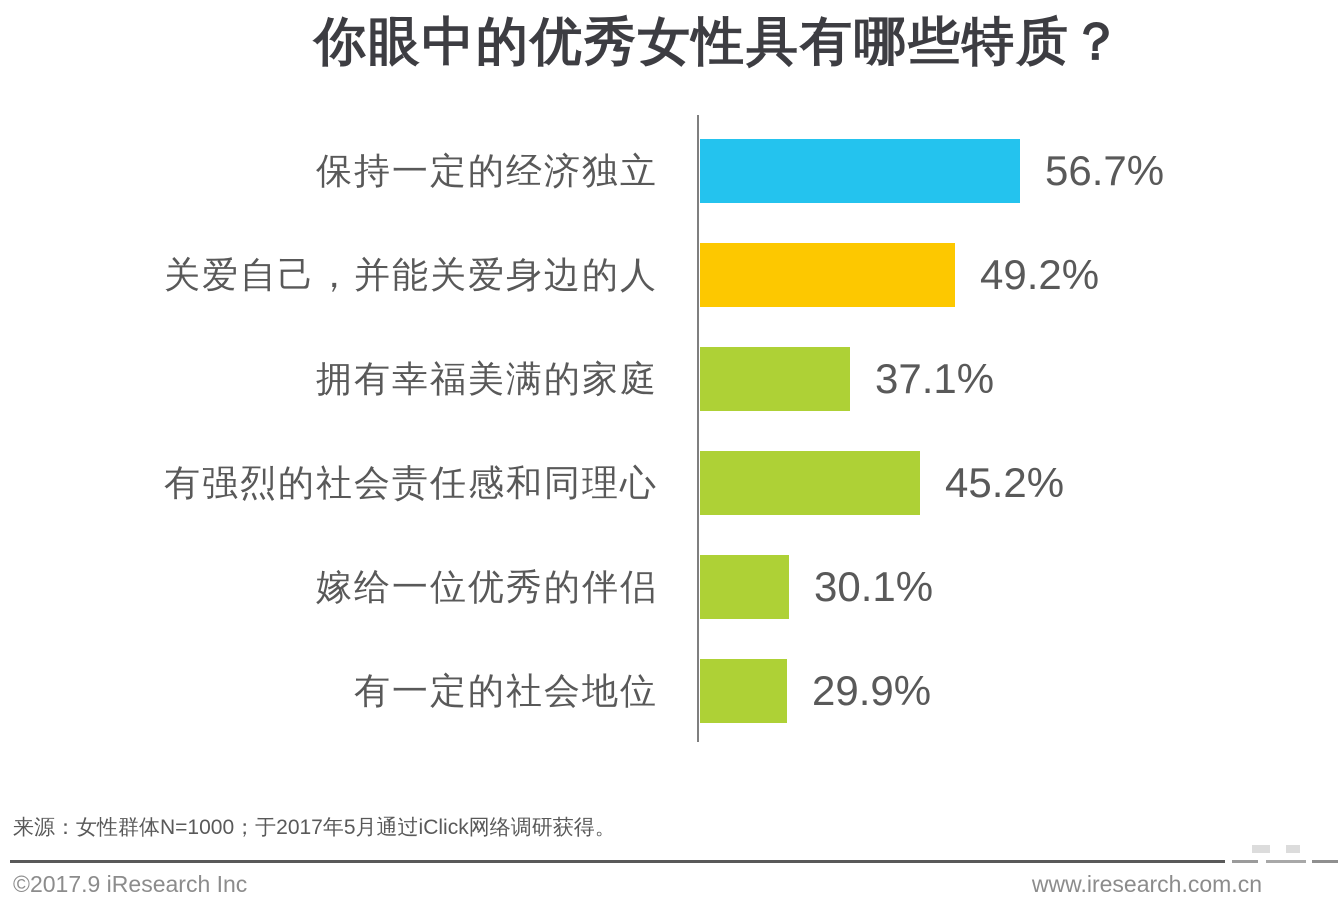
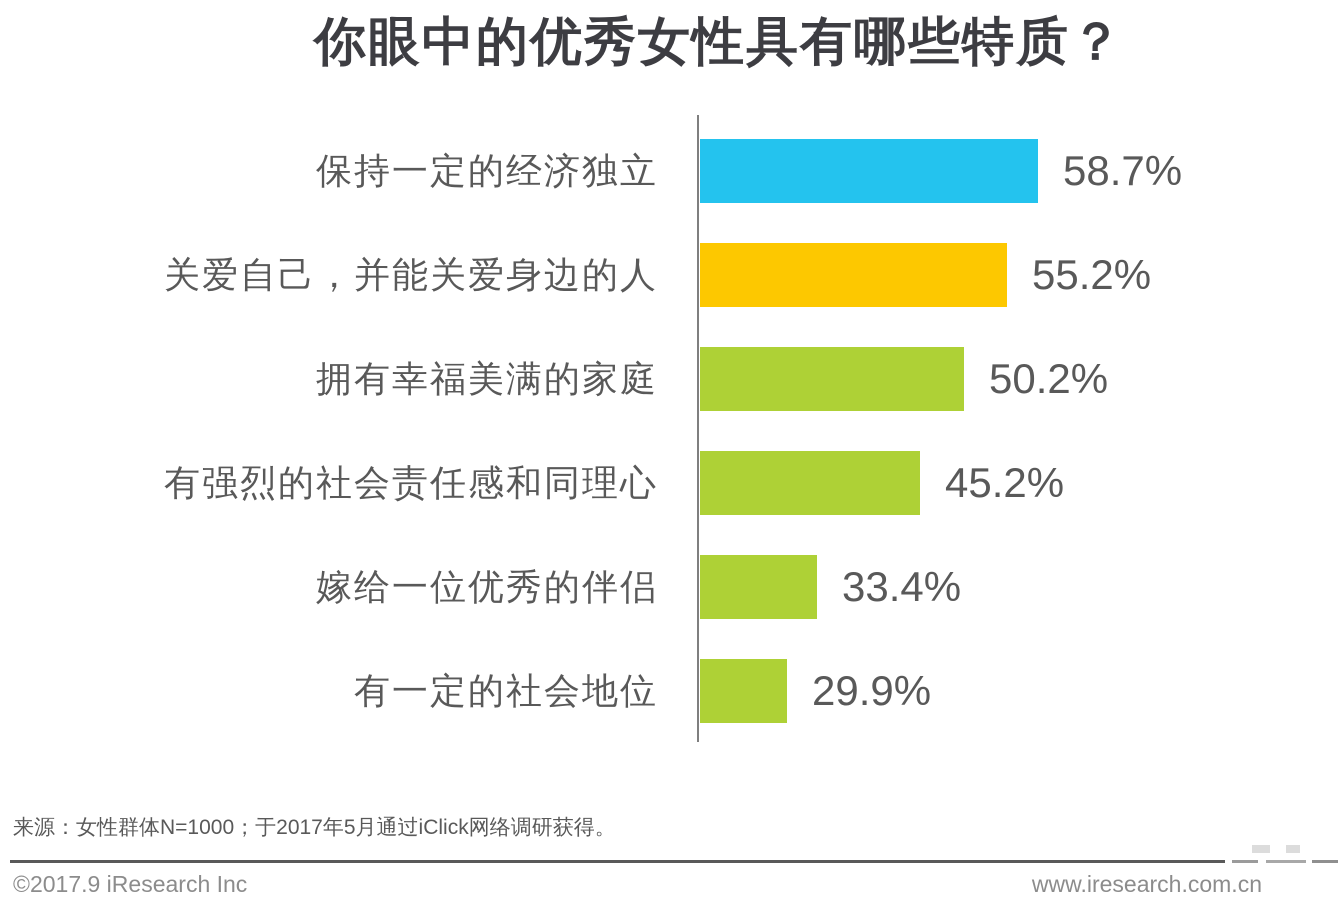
保持一定的经济独立: 56.7% -> 58.7%
关爱自己，并能关爱身边的人: 49.2% -> 55.2%
拥有幸福美满的家庭: 37.1% -> 50.2%
嫁给一位优秀的伴侣: 30.1% -> 33.4%
